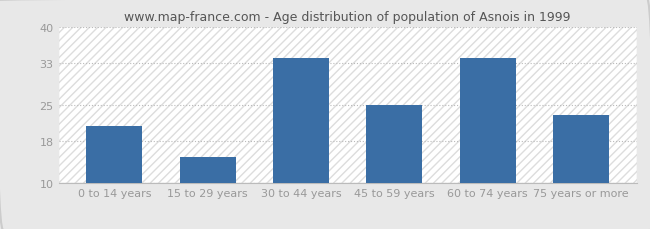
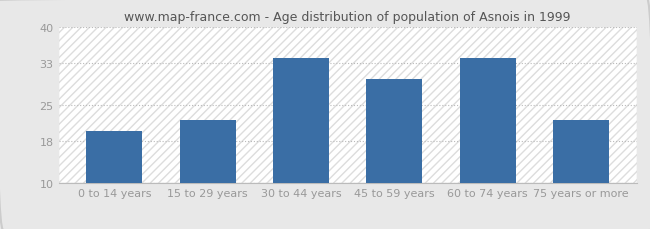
0 to 14 years: 21 -> 20
15 to 29 years: 15 -> 22
45 to 59 years: 25 -> 30
75 years or more: 23 -> 22
